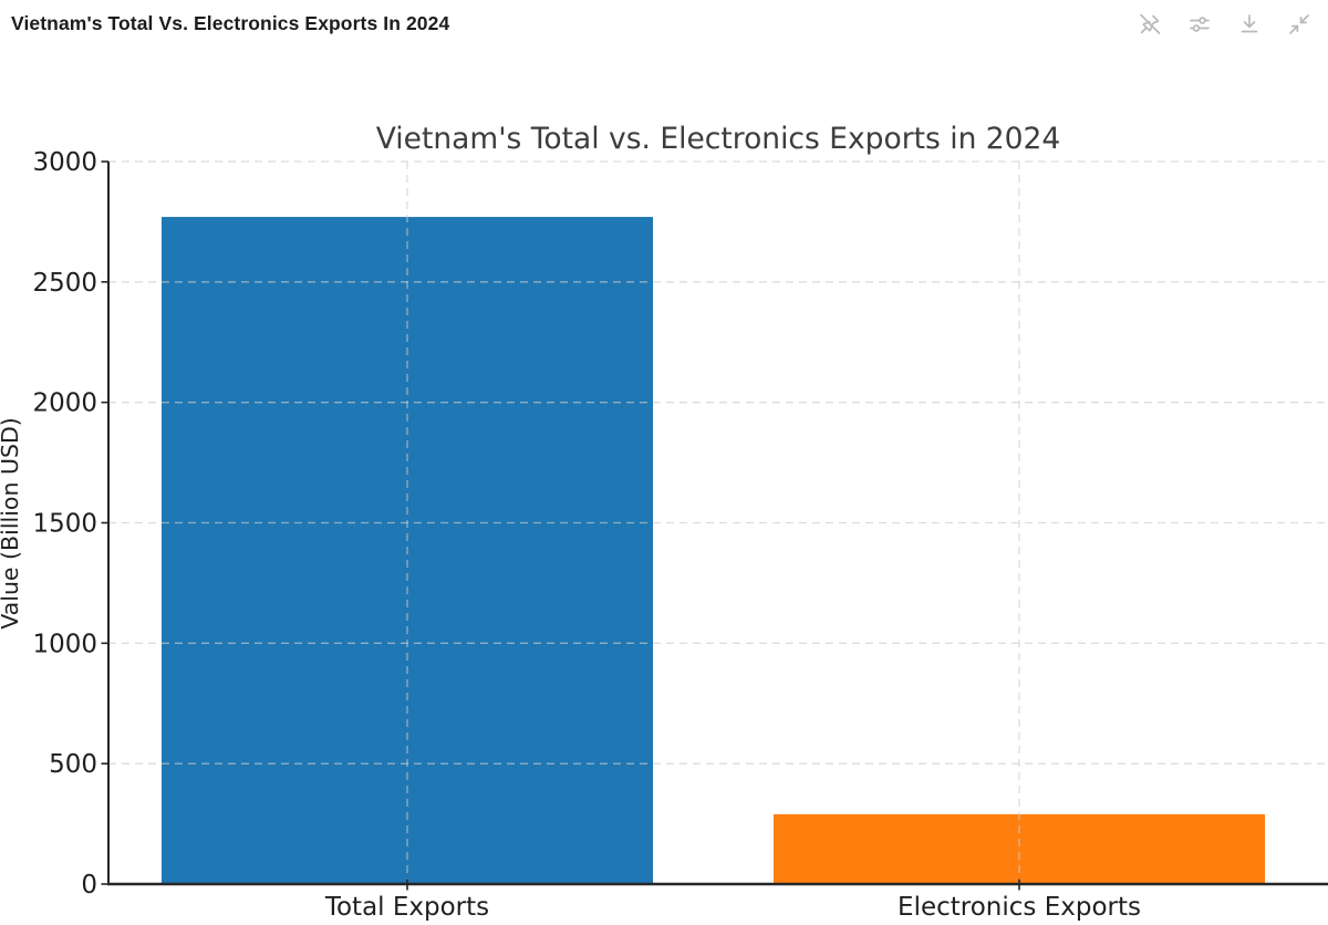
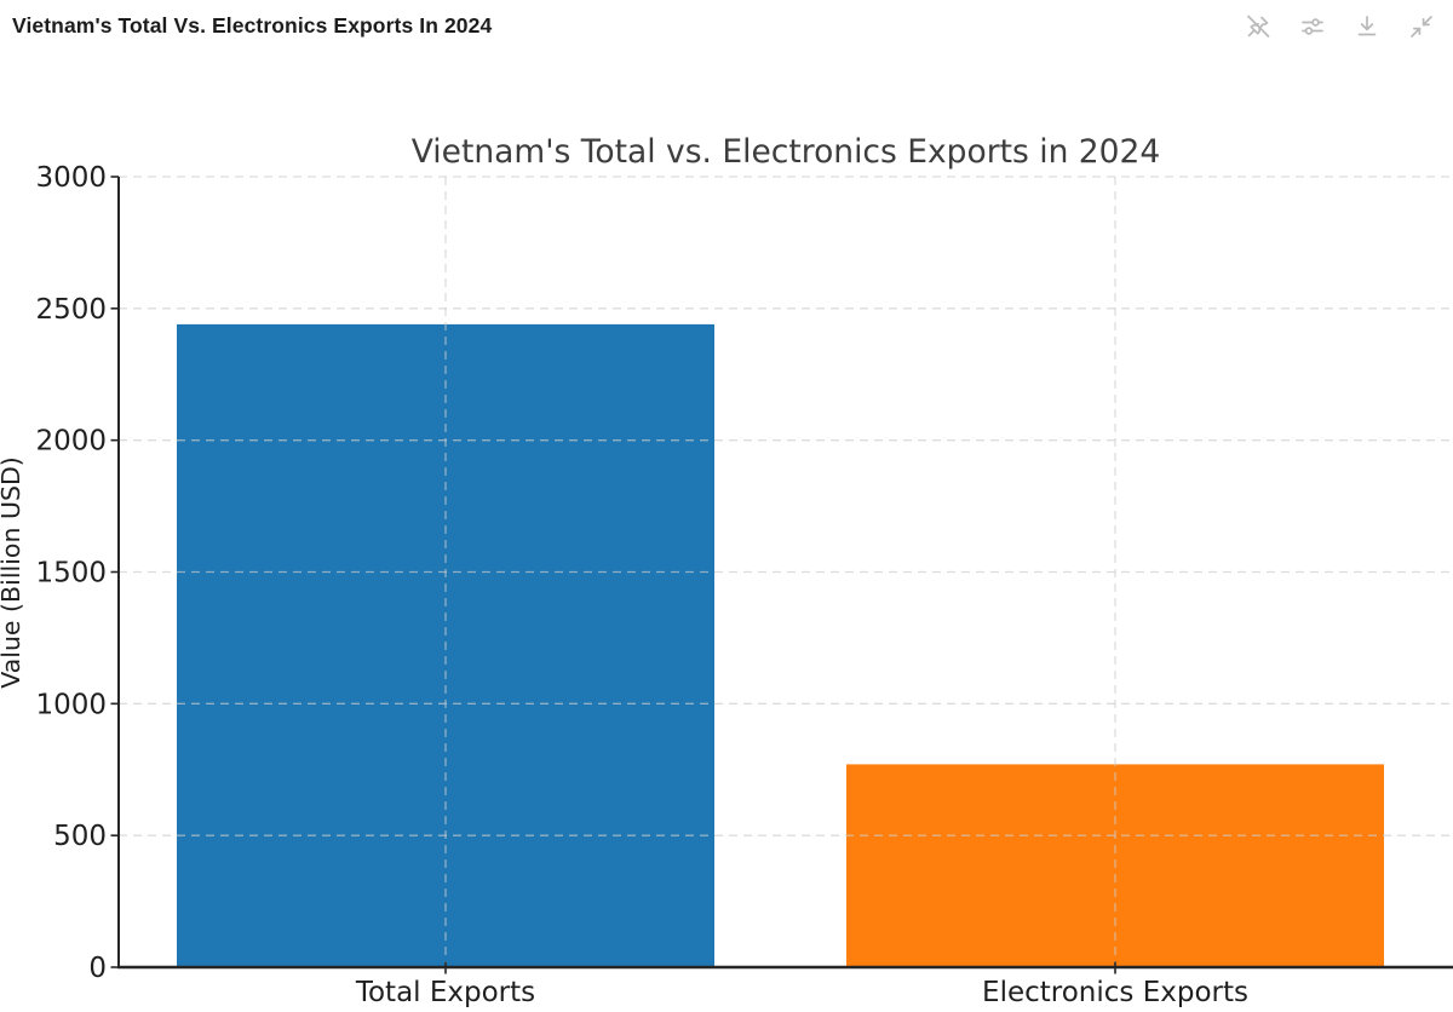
Total Exports: 2770 -> 2440
Electronics Exports: 290 -> 770
